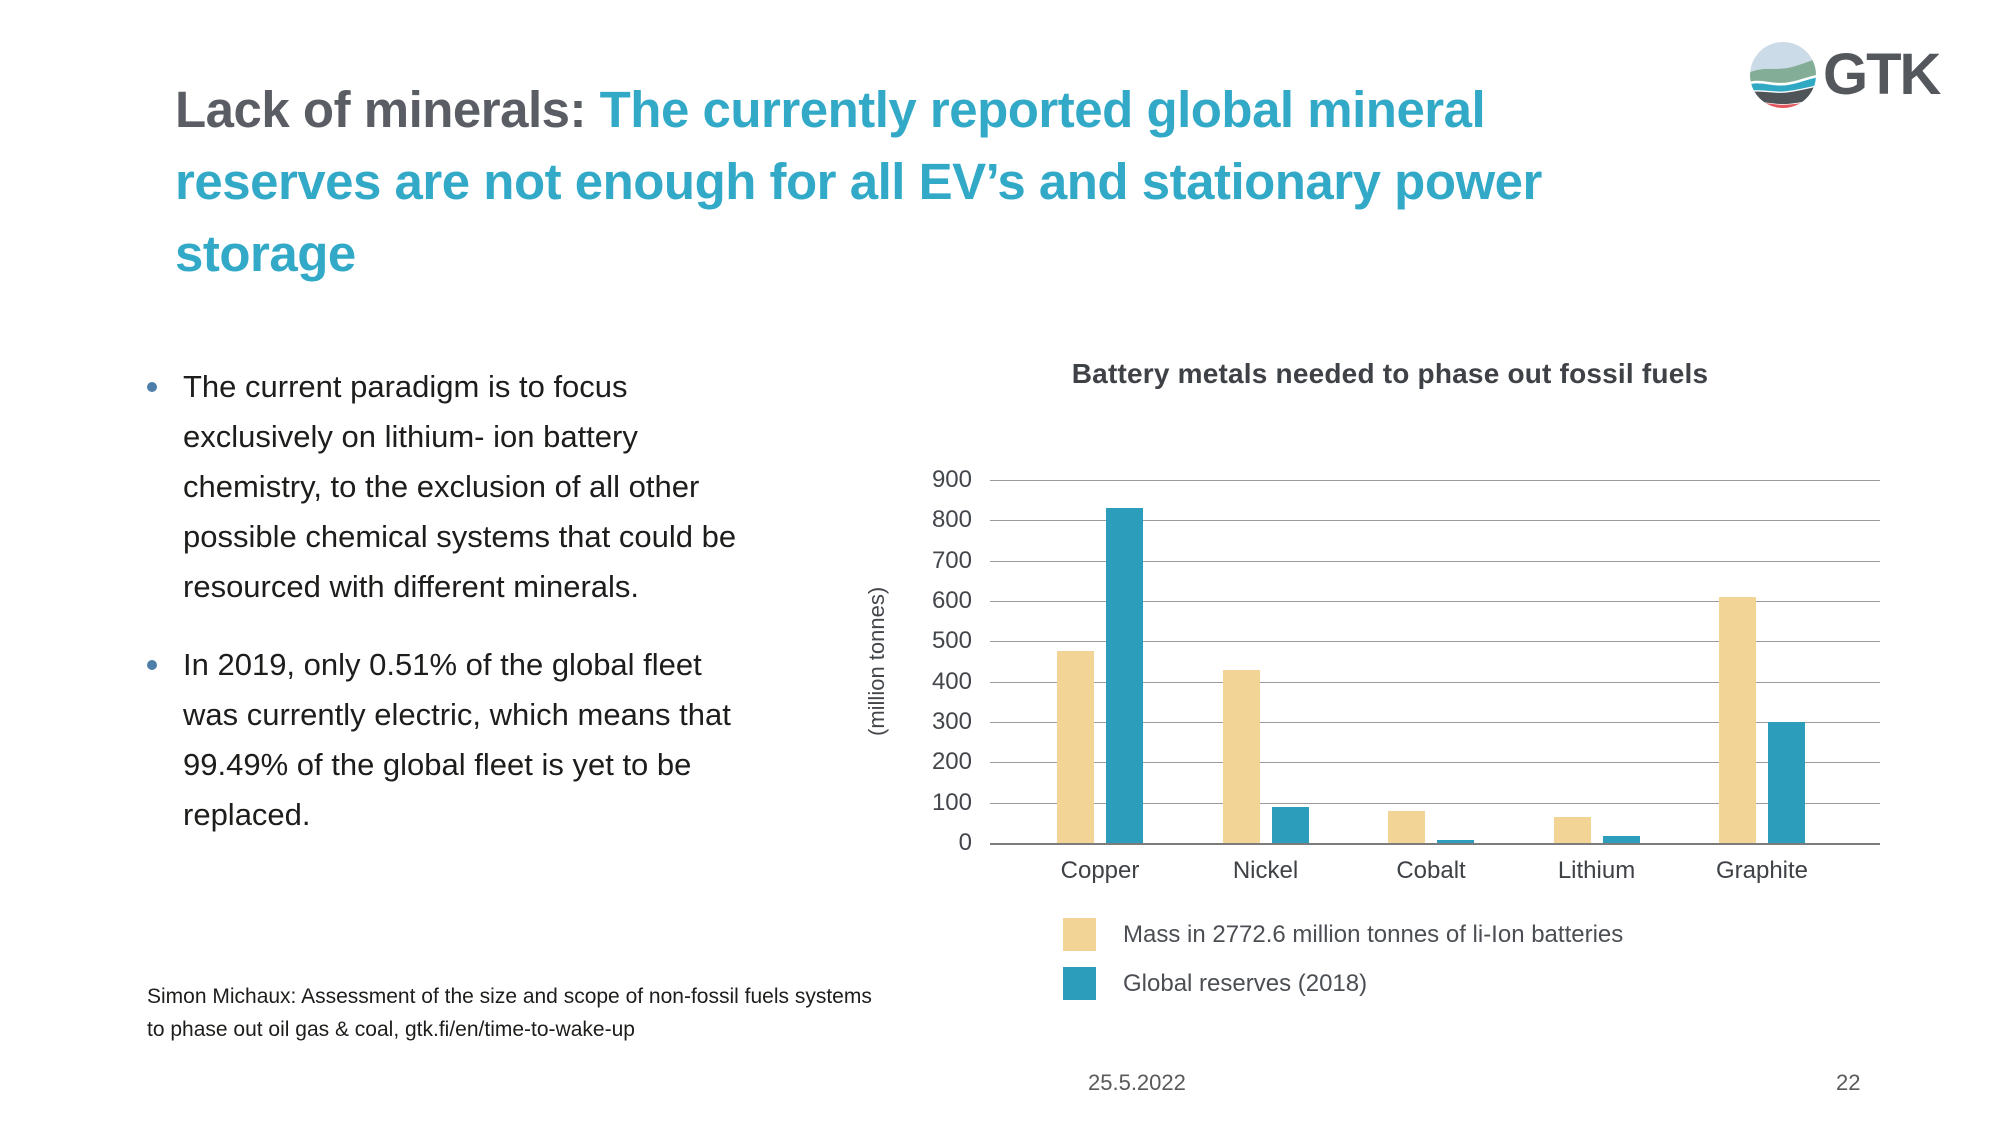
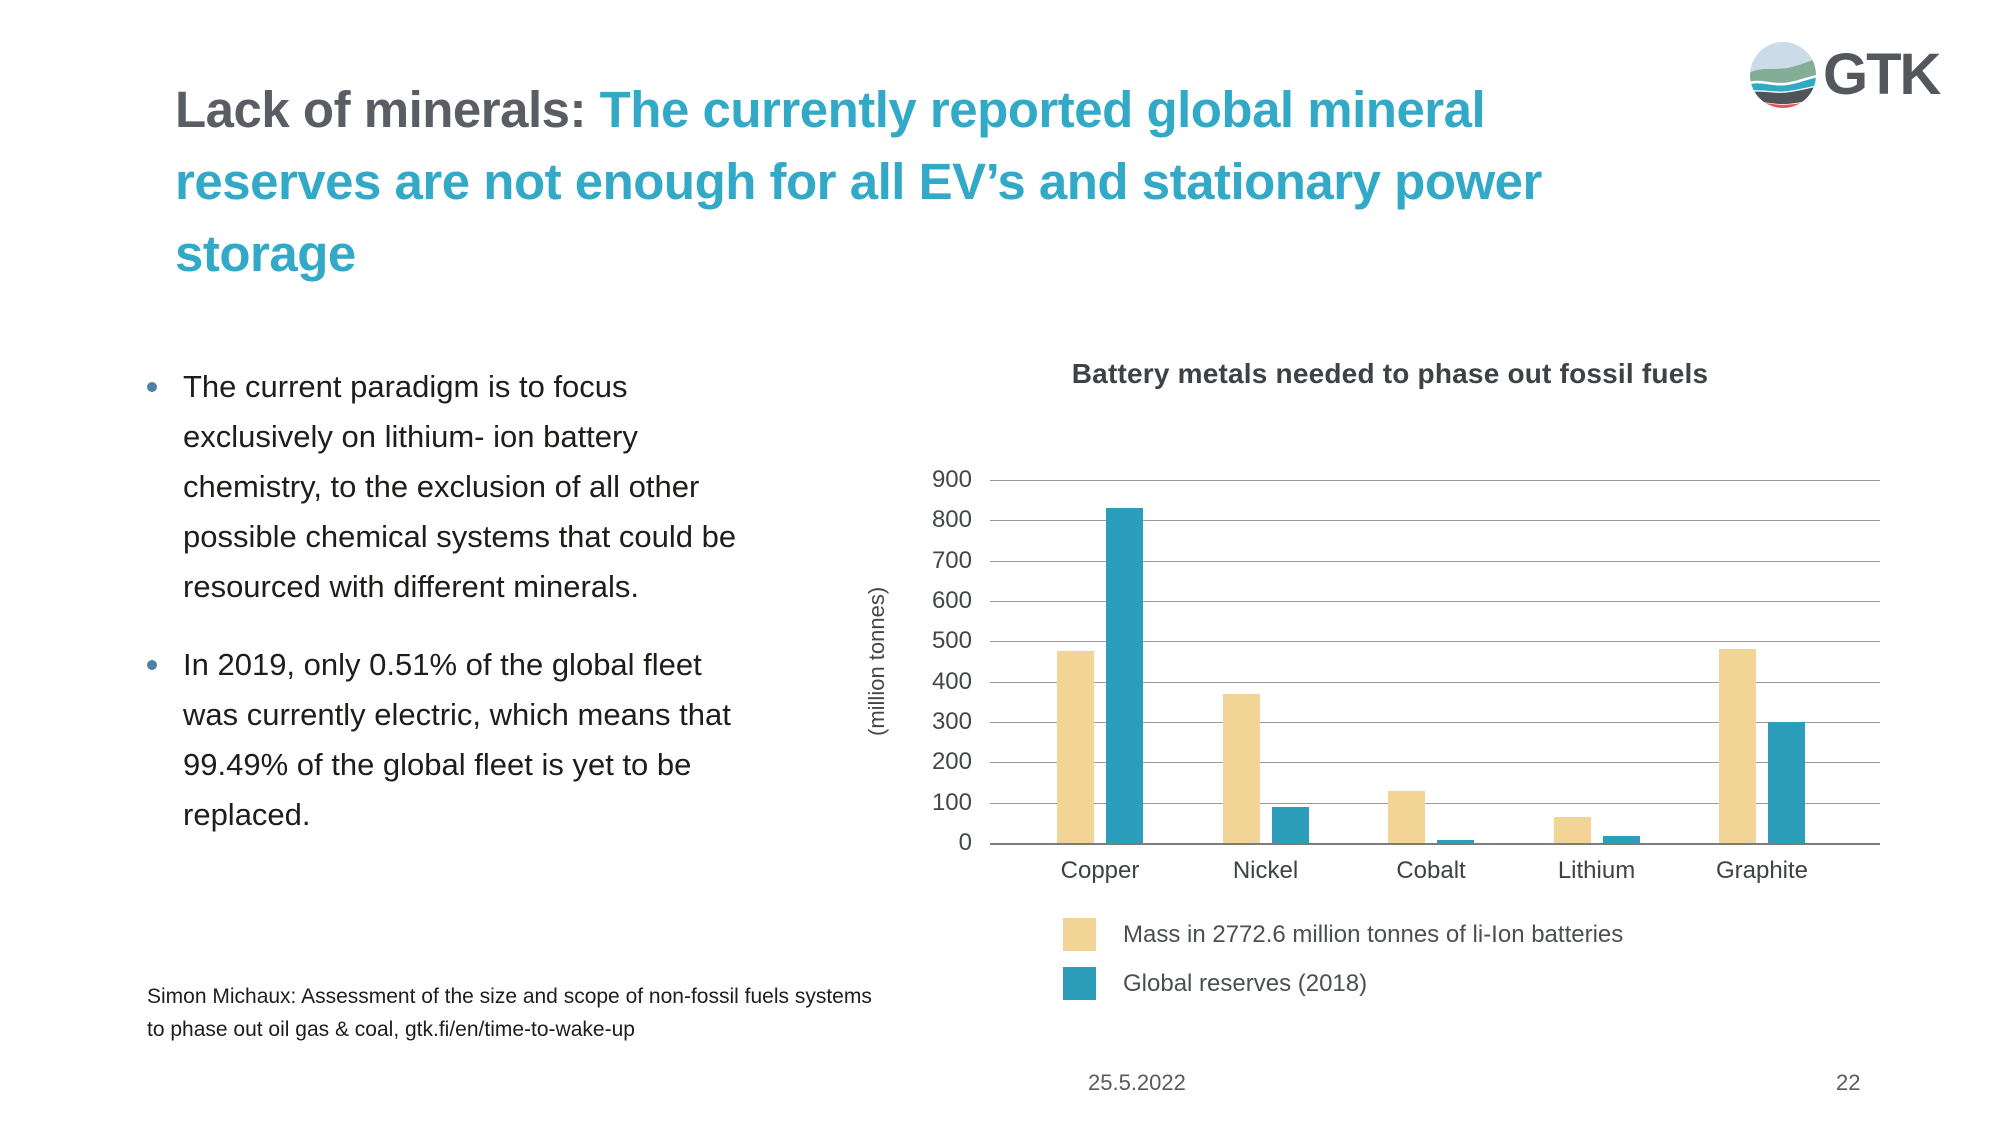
Mass in 2772.6 million tonnes of li-Ion batteries/Nickel: 430 -> 370
Mass in 2772.6 million tonnes of li-Ion batteries/Cobalt: 80 -> 130
Mass in 2772.6 million tonnes of li-Ion batteries/Graphite: 610 -> 480
